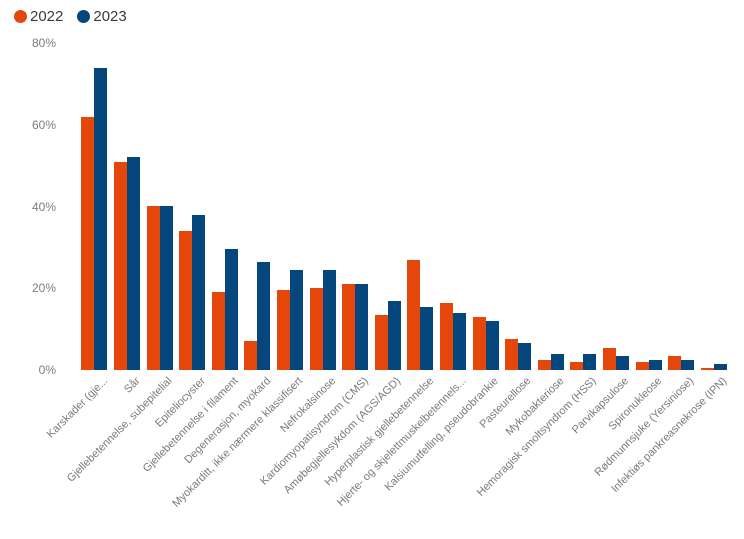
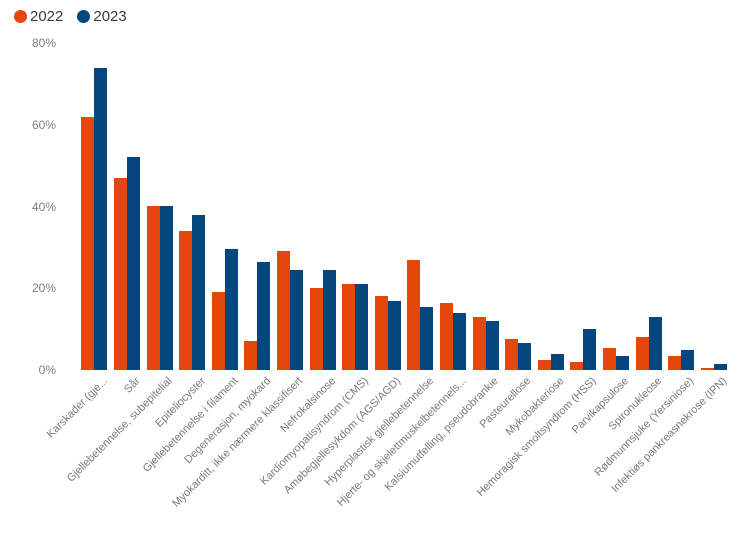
2022/Sår: 51% -> 47%
2022/Myokarditt, ikke nærmere klassifisert: 20% -> 29%
2022/Amøbegjellesykdom (AGS/AGD): 14% -> 18%
2023/Hemoragisk smoltsyndrom (HSS): 4% -> 10%
2022/Spironukleose: 2% -> 8%
2023/Spironukleose: 2% -> 13%
2023/Rødmunnsjuke (Yersiniose): 2% -> 5%
